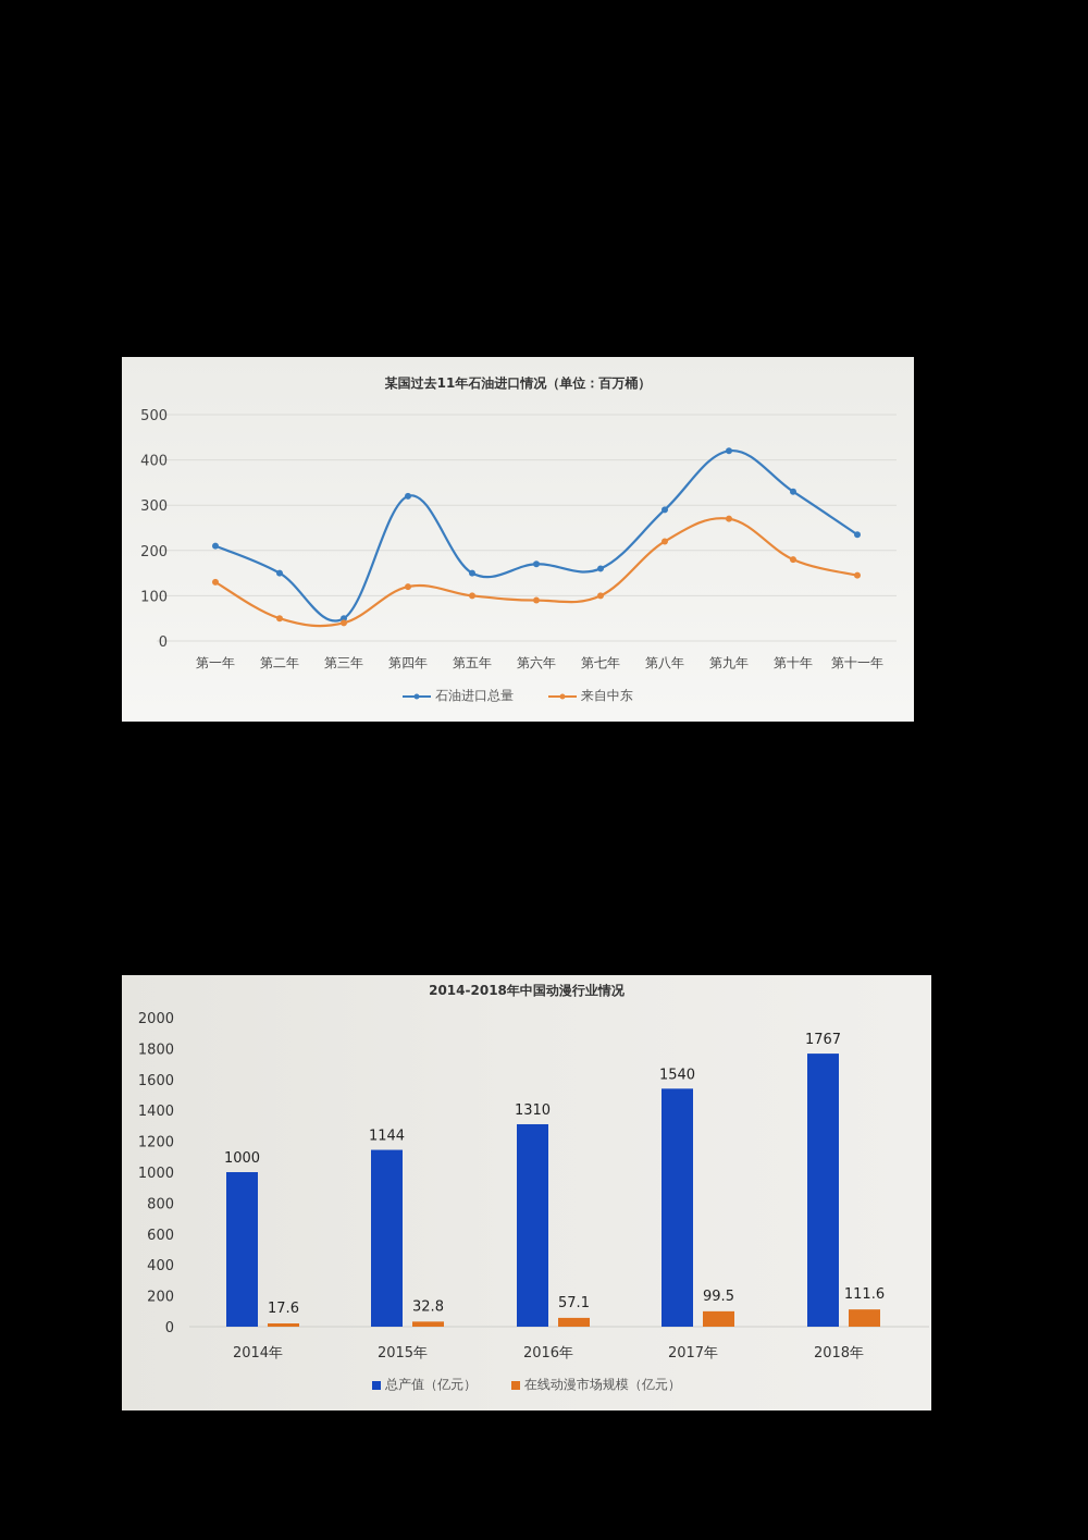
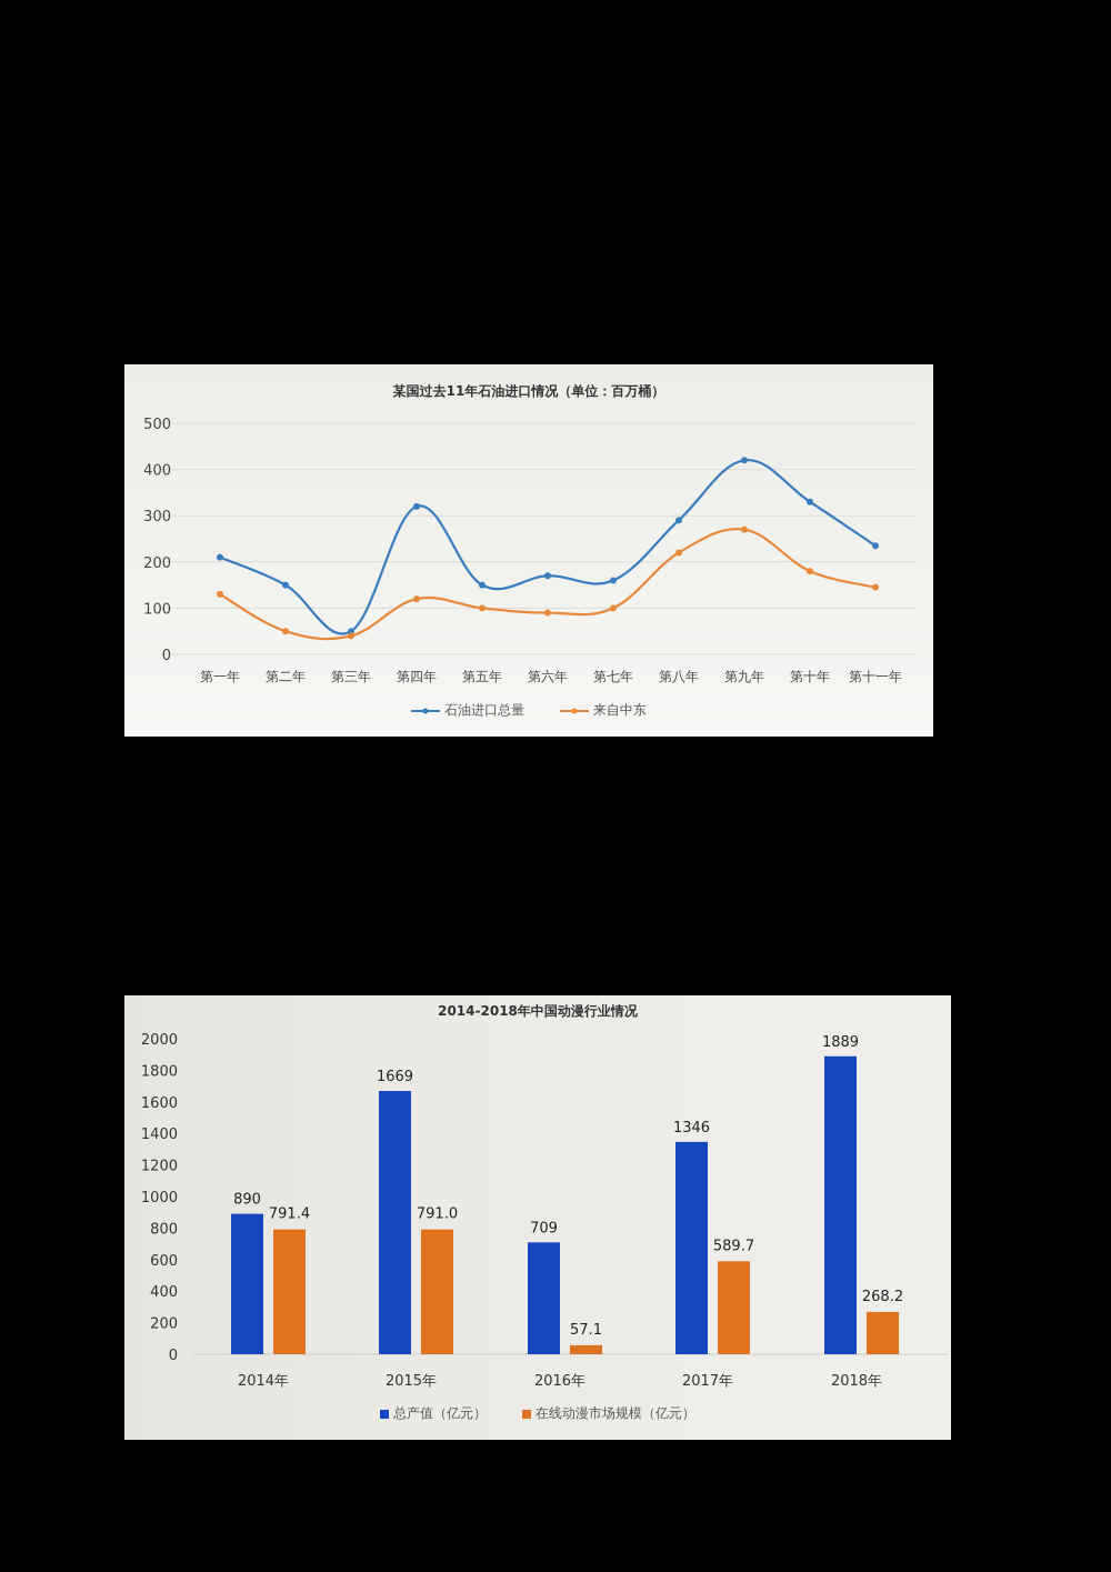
2014-2018年中国动漫行业情况/总产值（亿元）/2014年: 1000 -> 890
2014-2018年中国动漫行业情况/在线动漫市场规模（亿元）/2014年: 17.6 -> 791.4
2014-2018年中国动漫行业情况/总产值（亿元）/2015年: 1144 -> 1669
2014-2018年中国动漫行业情况/在线动漫市场规模（亿元）/2015年: 32.8 -> 791.0
2014-2018年中国动漫行业情况/总产值（亿元）/2016年: 1310 -> 709
2014-2018年中国动漫行业情况/总产值（亿元）/2017年: 1540 -> 1346
2014-2018年中国动漫行业情况/在线动漫市场规模（亿元）/2017年: 99.5 -> 589.7
2014-2018年中国动漫行业情况/总产值（亿元）/2018年: 1767 -> 1889
2014-2018年中国动漫行业情况/在线动漫市场规模（亿元）/2018年: 111.6 -> 268.2
